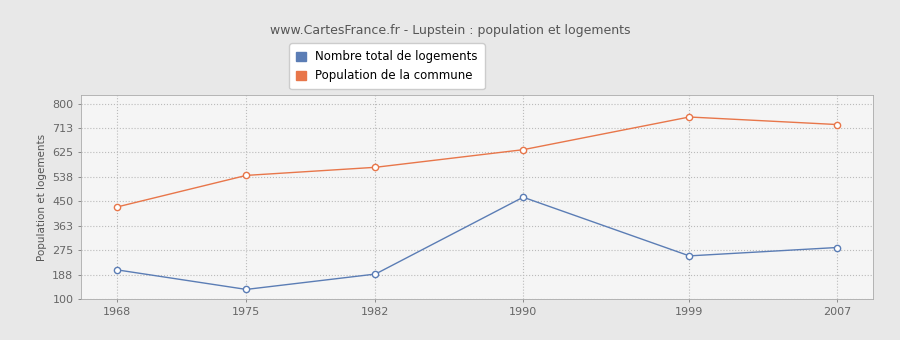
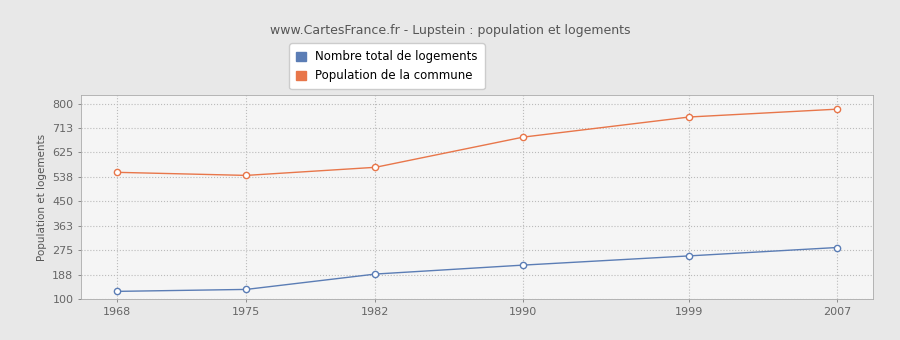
Nombre total de logements/1968: 205 -> 128
Population de la commune/1968: 430 -> 554
Nombre total de logements/1990: 465 -> 222
Population de la commune/1990: 635 -> 680
Population de la commune/2007: 725 -> 780
